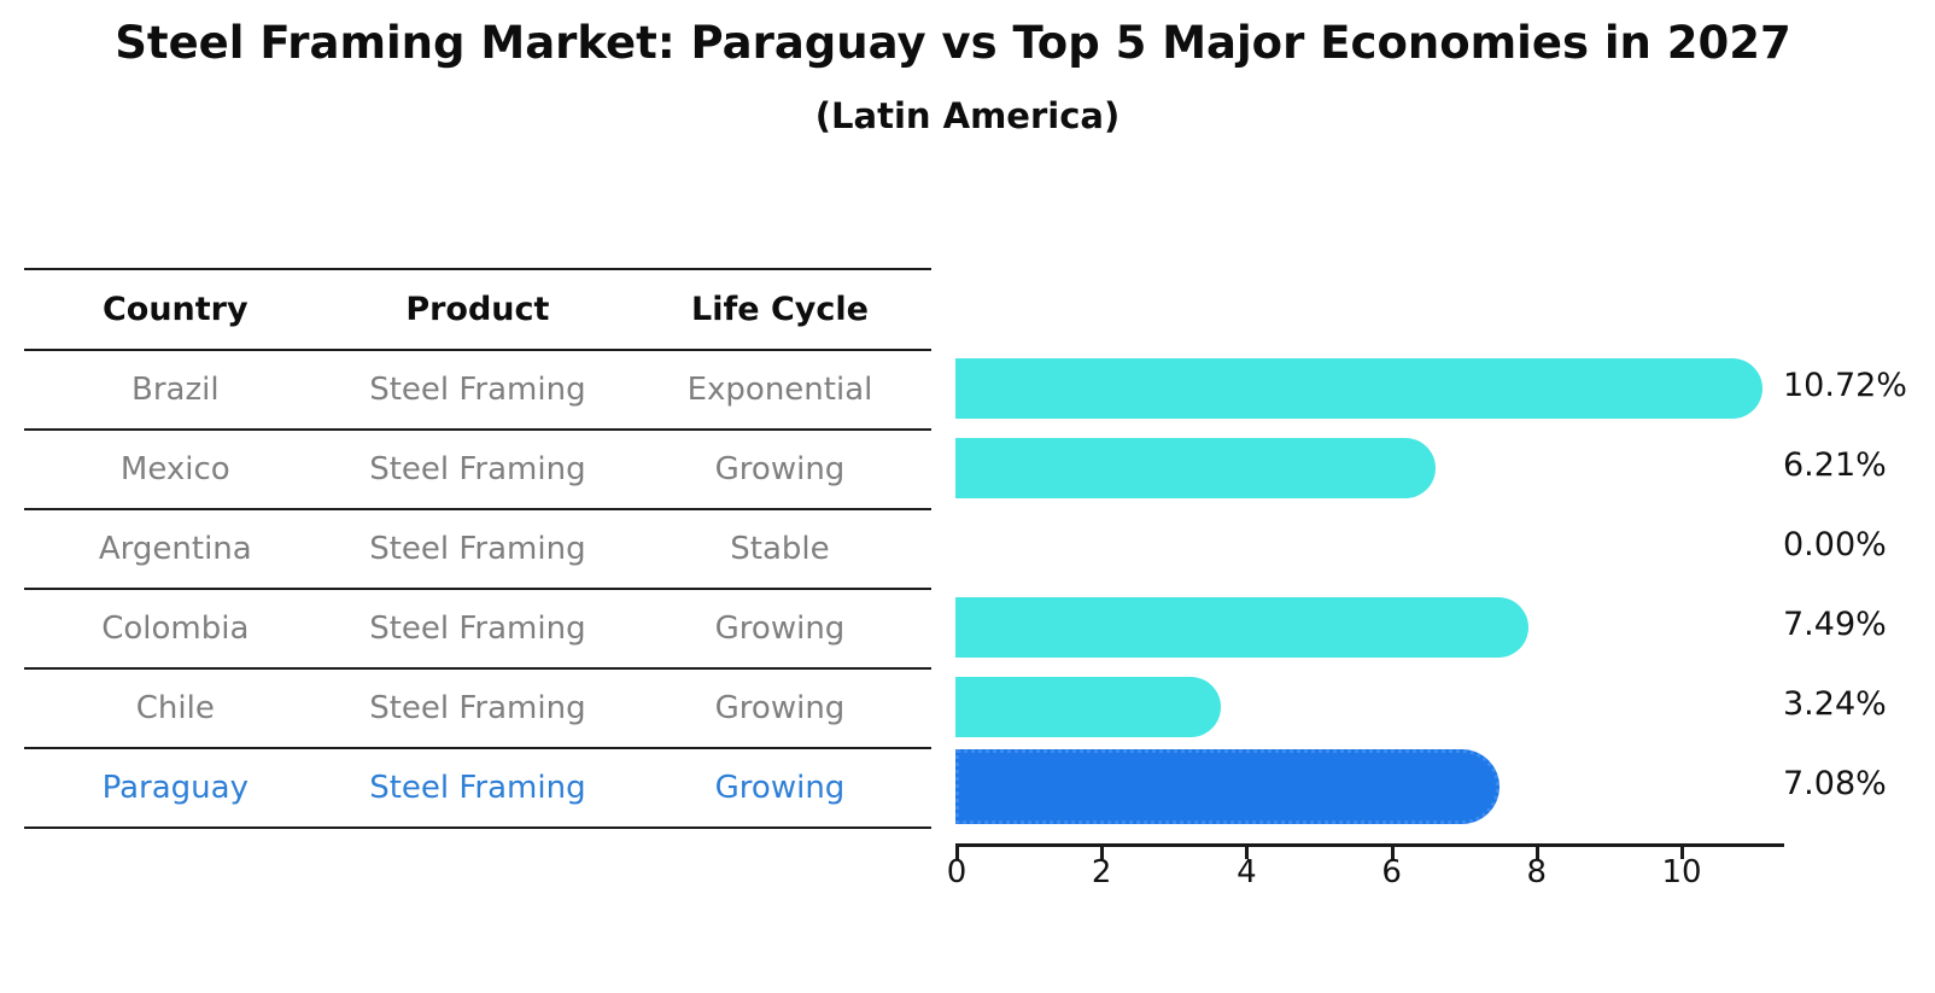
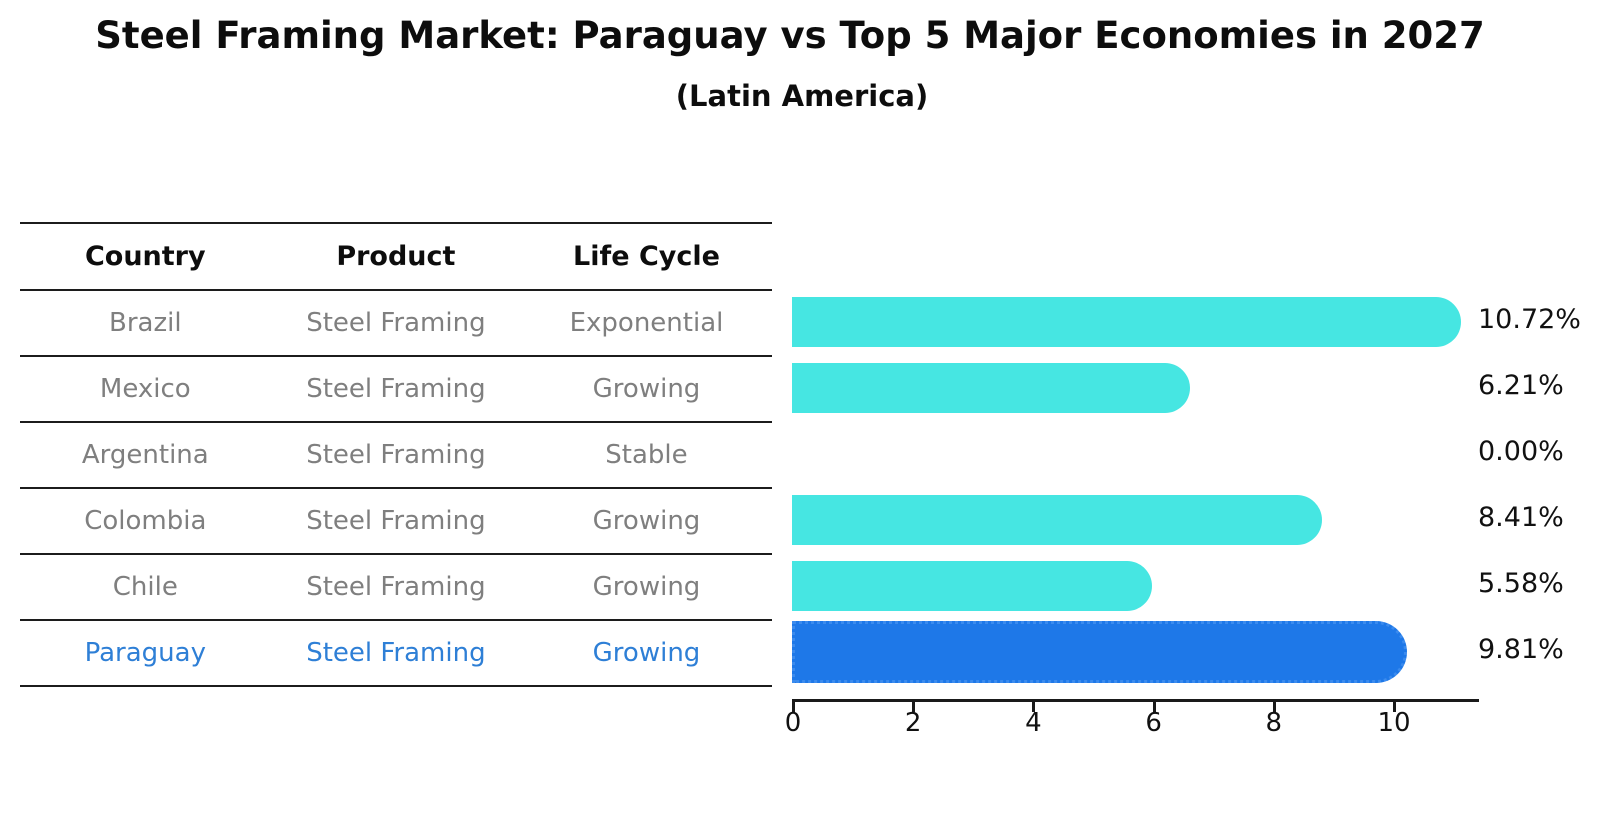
Colombia: 7.49% -> 8.41%
Chile: 3.24% -> 5.58%
Paraguay: 7.08% -> 9.81%
